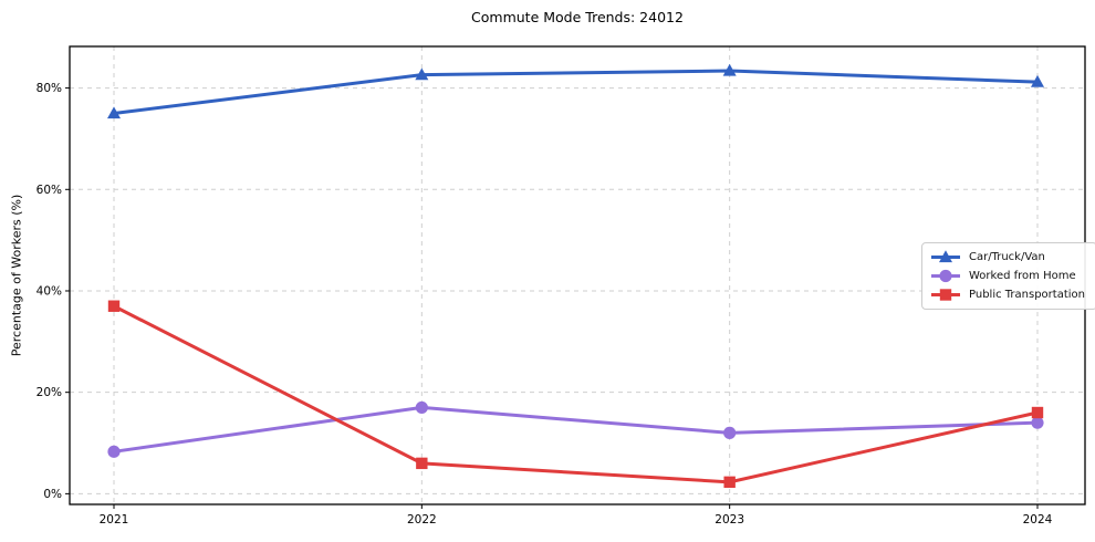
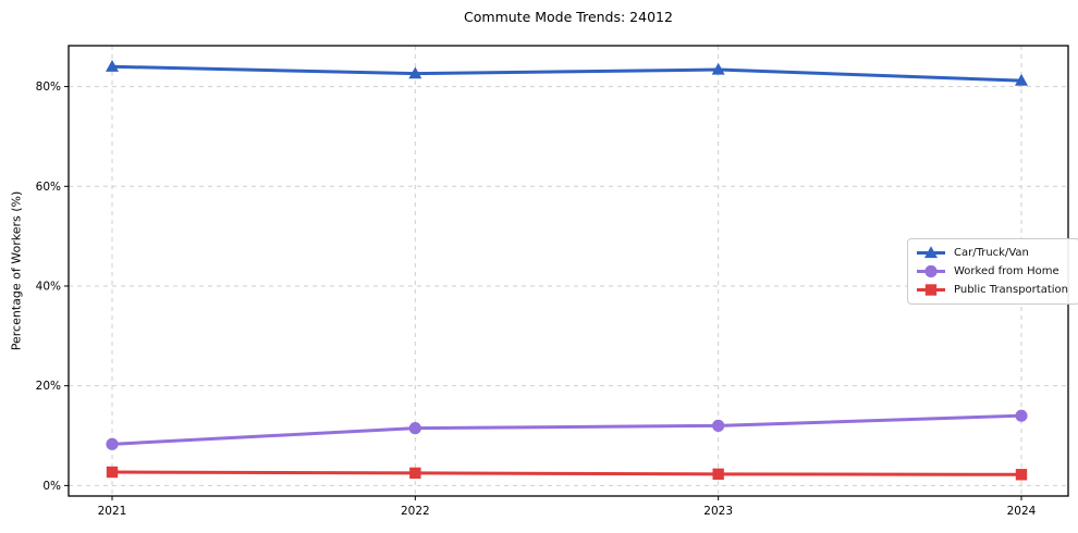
Car/Truck/Van/2021: 75% -> 84%
Public Transportation/2021: 37% -> 3%
Worked from Home/2022: 17% -> 12%
Public Transportation/2022: 6% -> 2%
Public Transportation/2024: 16% -> 2%
